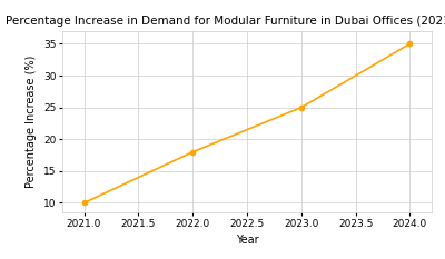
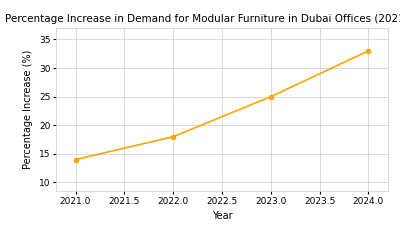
2021.0: 10 -> 14
2024.0: 35 -> 33
